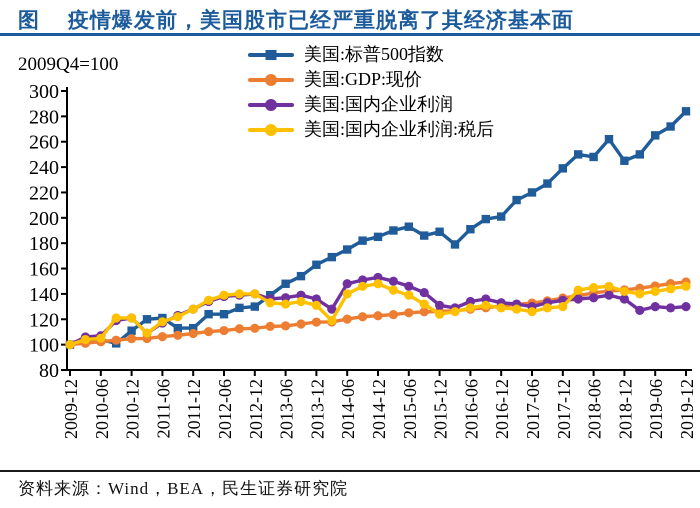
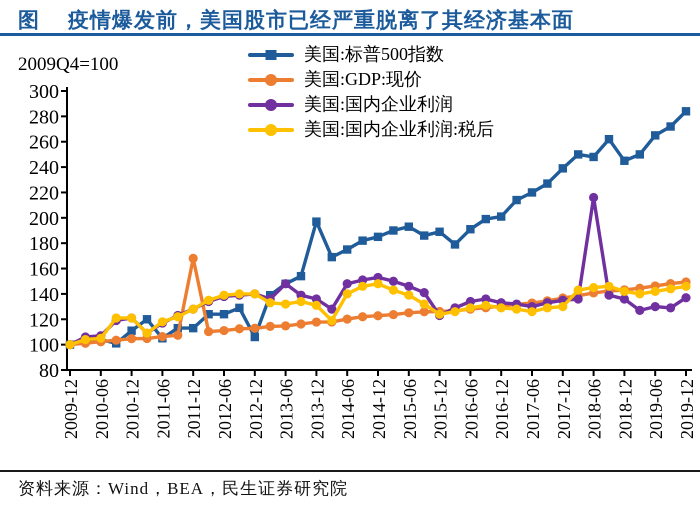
美国:标普500指数/2011-06: 121 -> 105
美国:GDP:现价/2011-12: 109 -> 168
美国:标普500指数/2012-12: 130 -> 106
美国:国内企业利润/2013-06: 137 -> 148
美国:标普500指数/2013-12: 163 -> 197
美国:国内企业利润/2015-12: 131 -> 123
美国:国内企业利润/2018-06: 137 -> 216
美国:国内企业利润/2019-12: 130 -> 137
